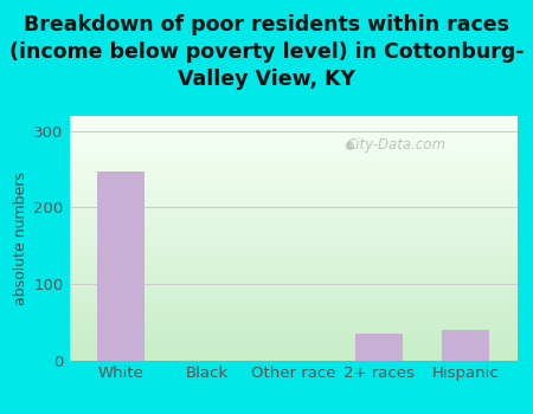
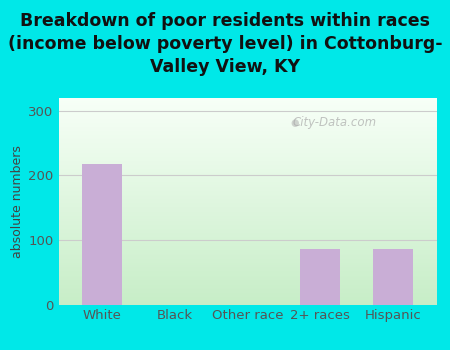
White: 247 -> 218
2+ races: 35 -> 86
Hispanic: 40 -> 86
